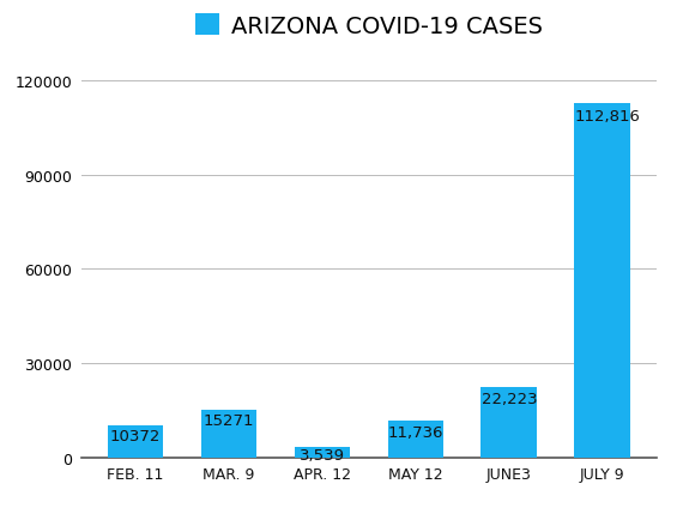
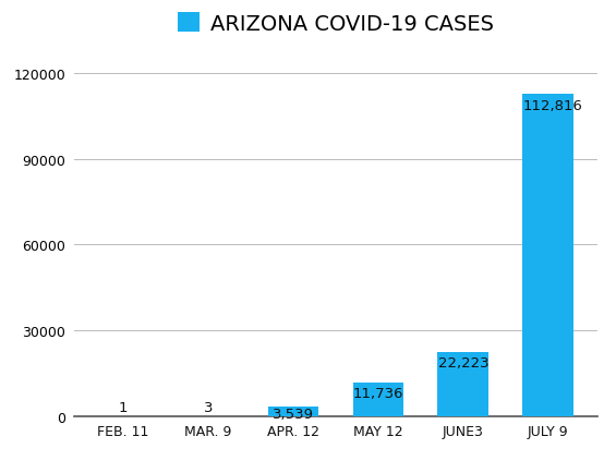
FEB. 11: 10372 -> 1
MAR. 9: 15271 -> 3
